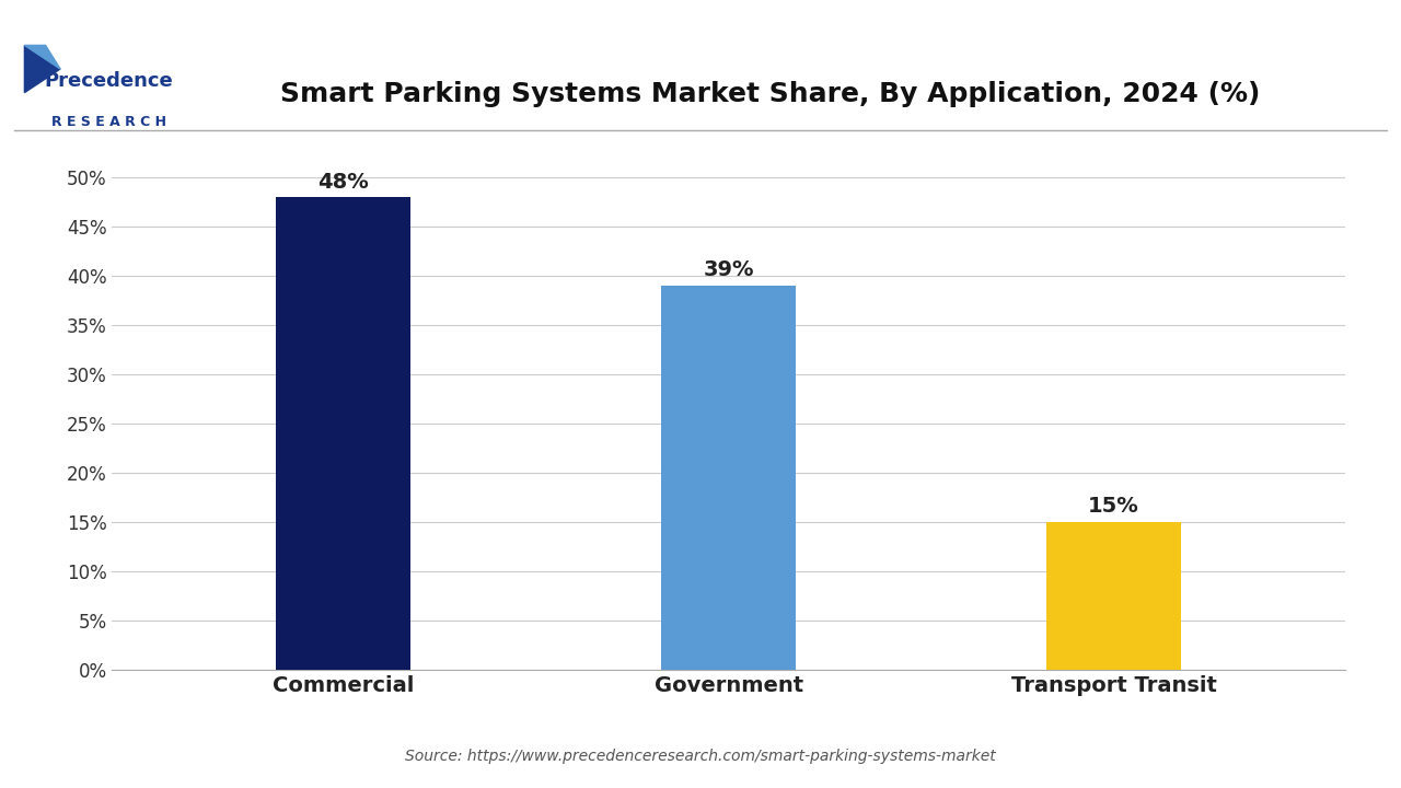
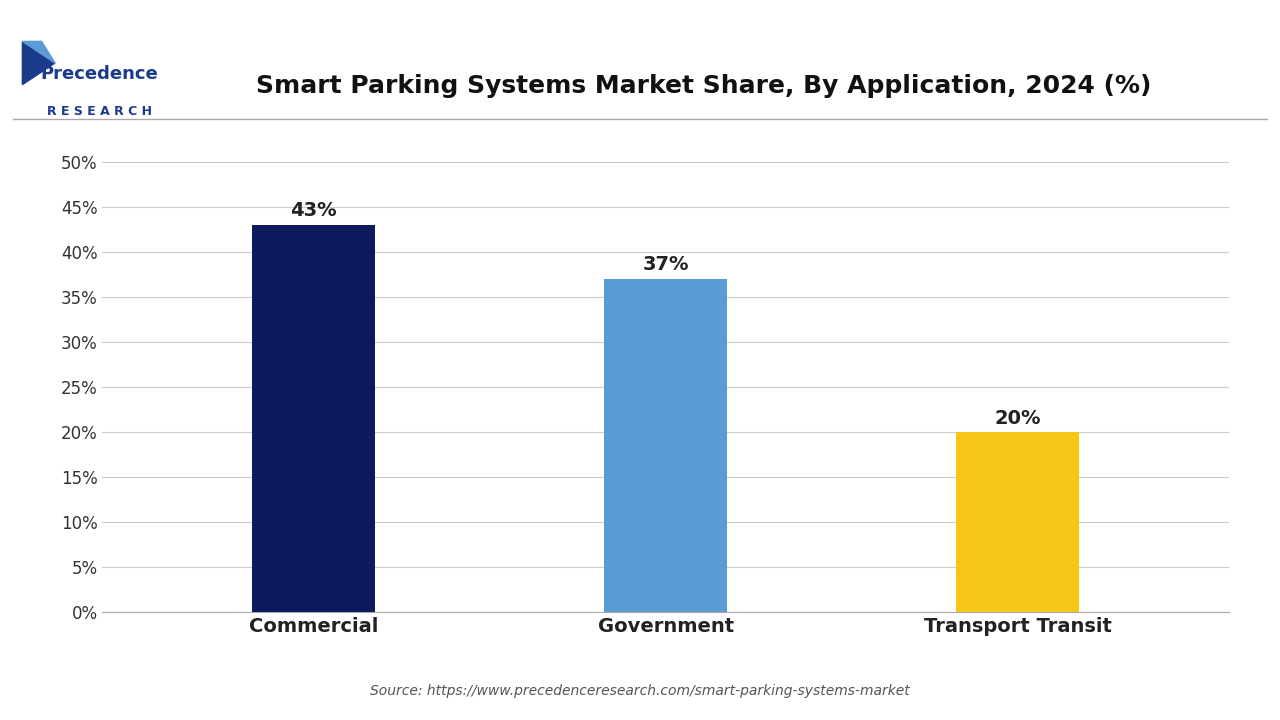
Commercial: 48% -> 43%
Government: 39% -> 37%
Transport Transit: 15% -> 20%
